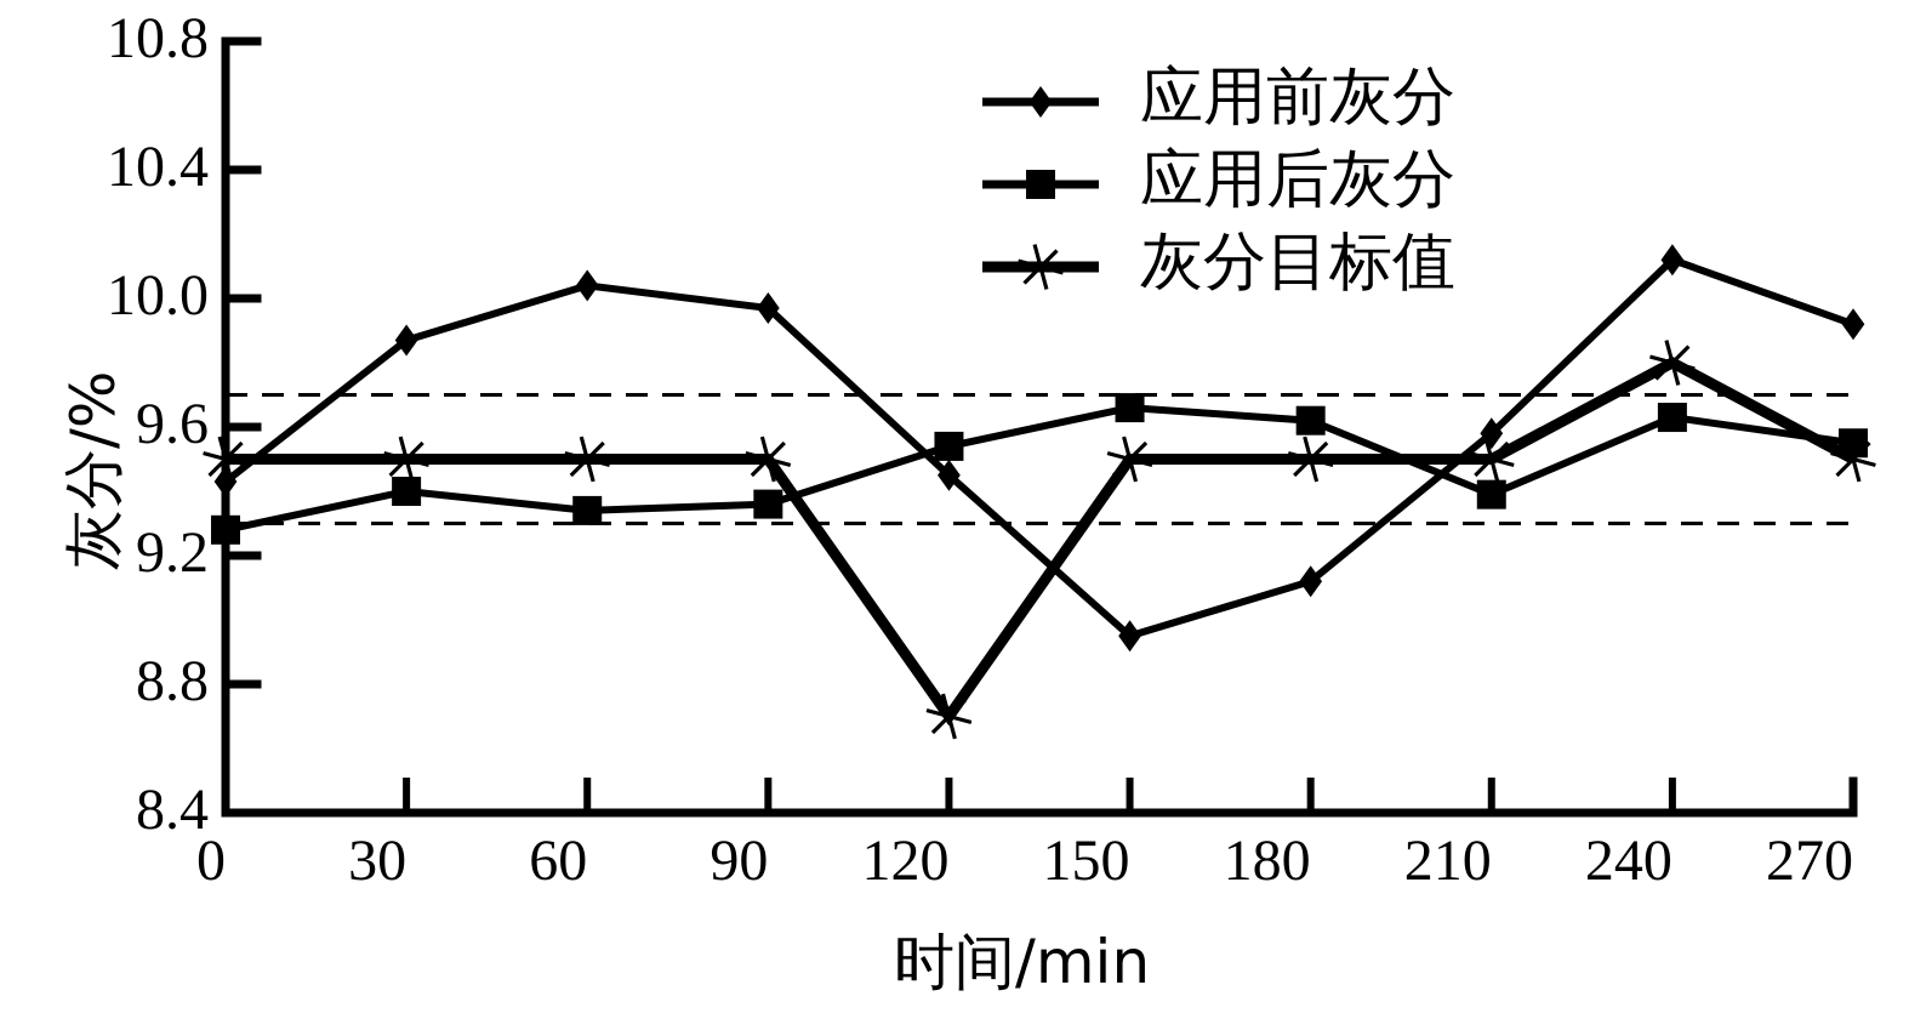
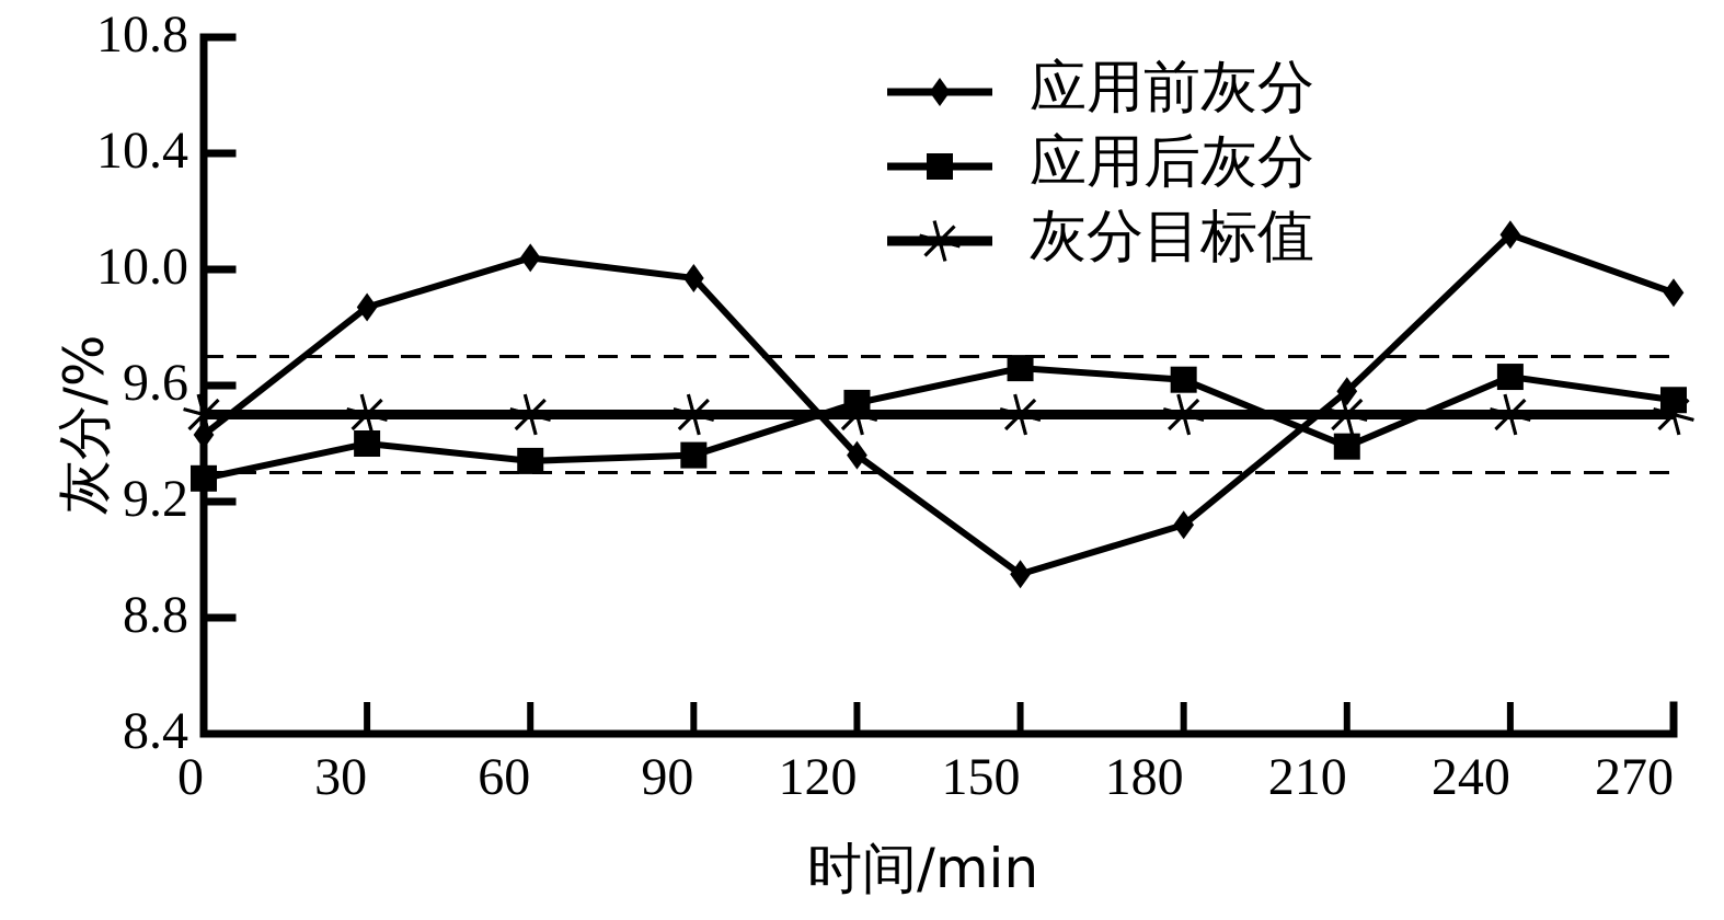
应用前灰分/120: 9.45 -> 9.36
灰分目标值/120: 8.7 -> 9.5
灰分目标值/240: 9.8 -> 9.5
